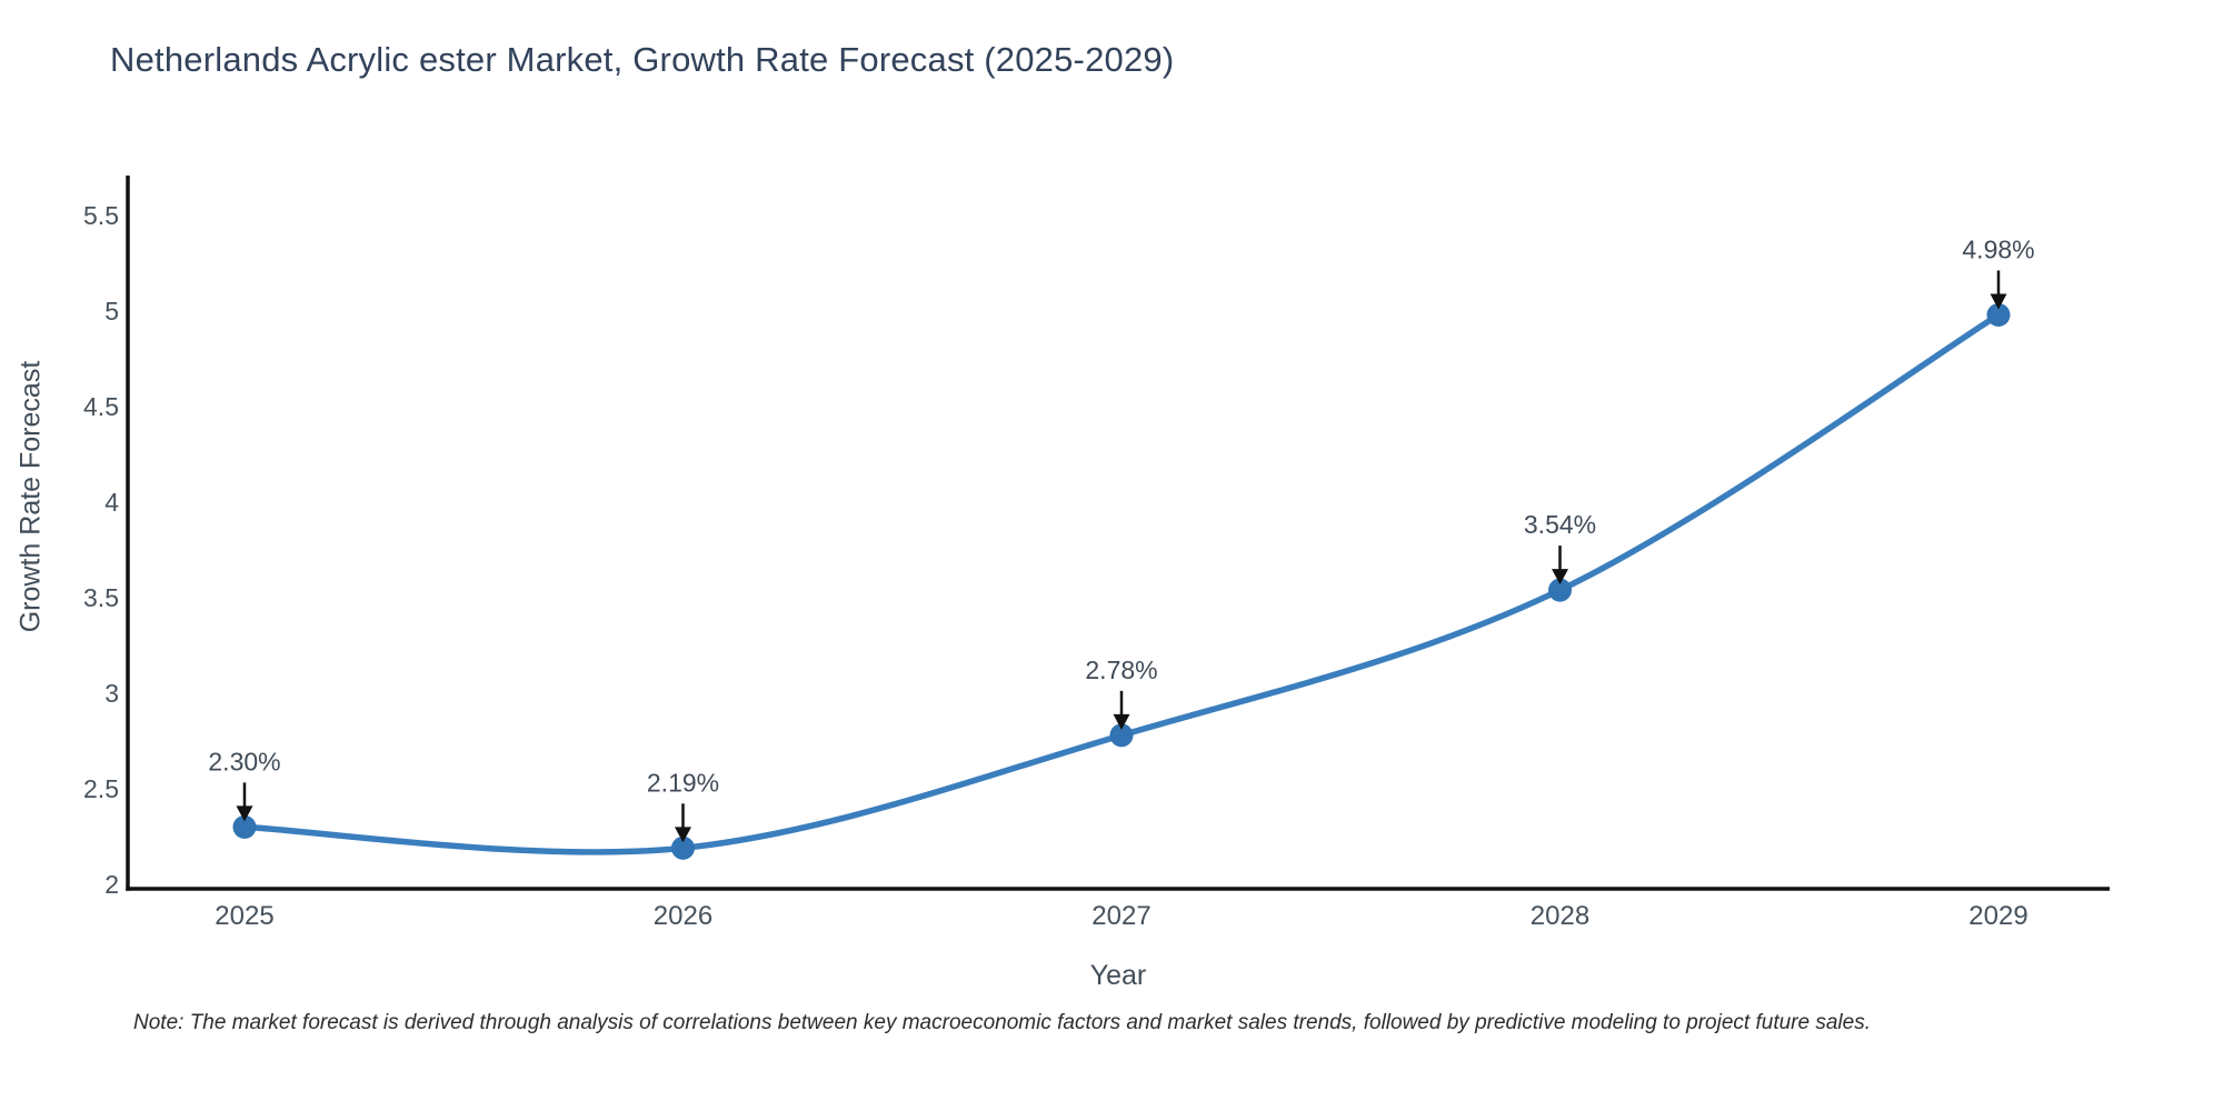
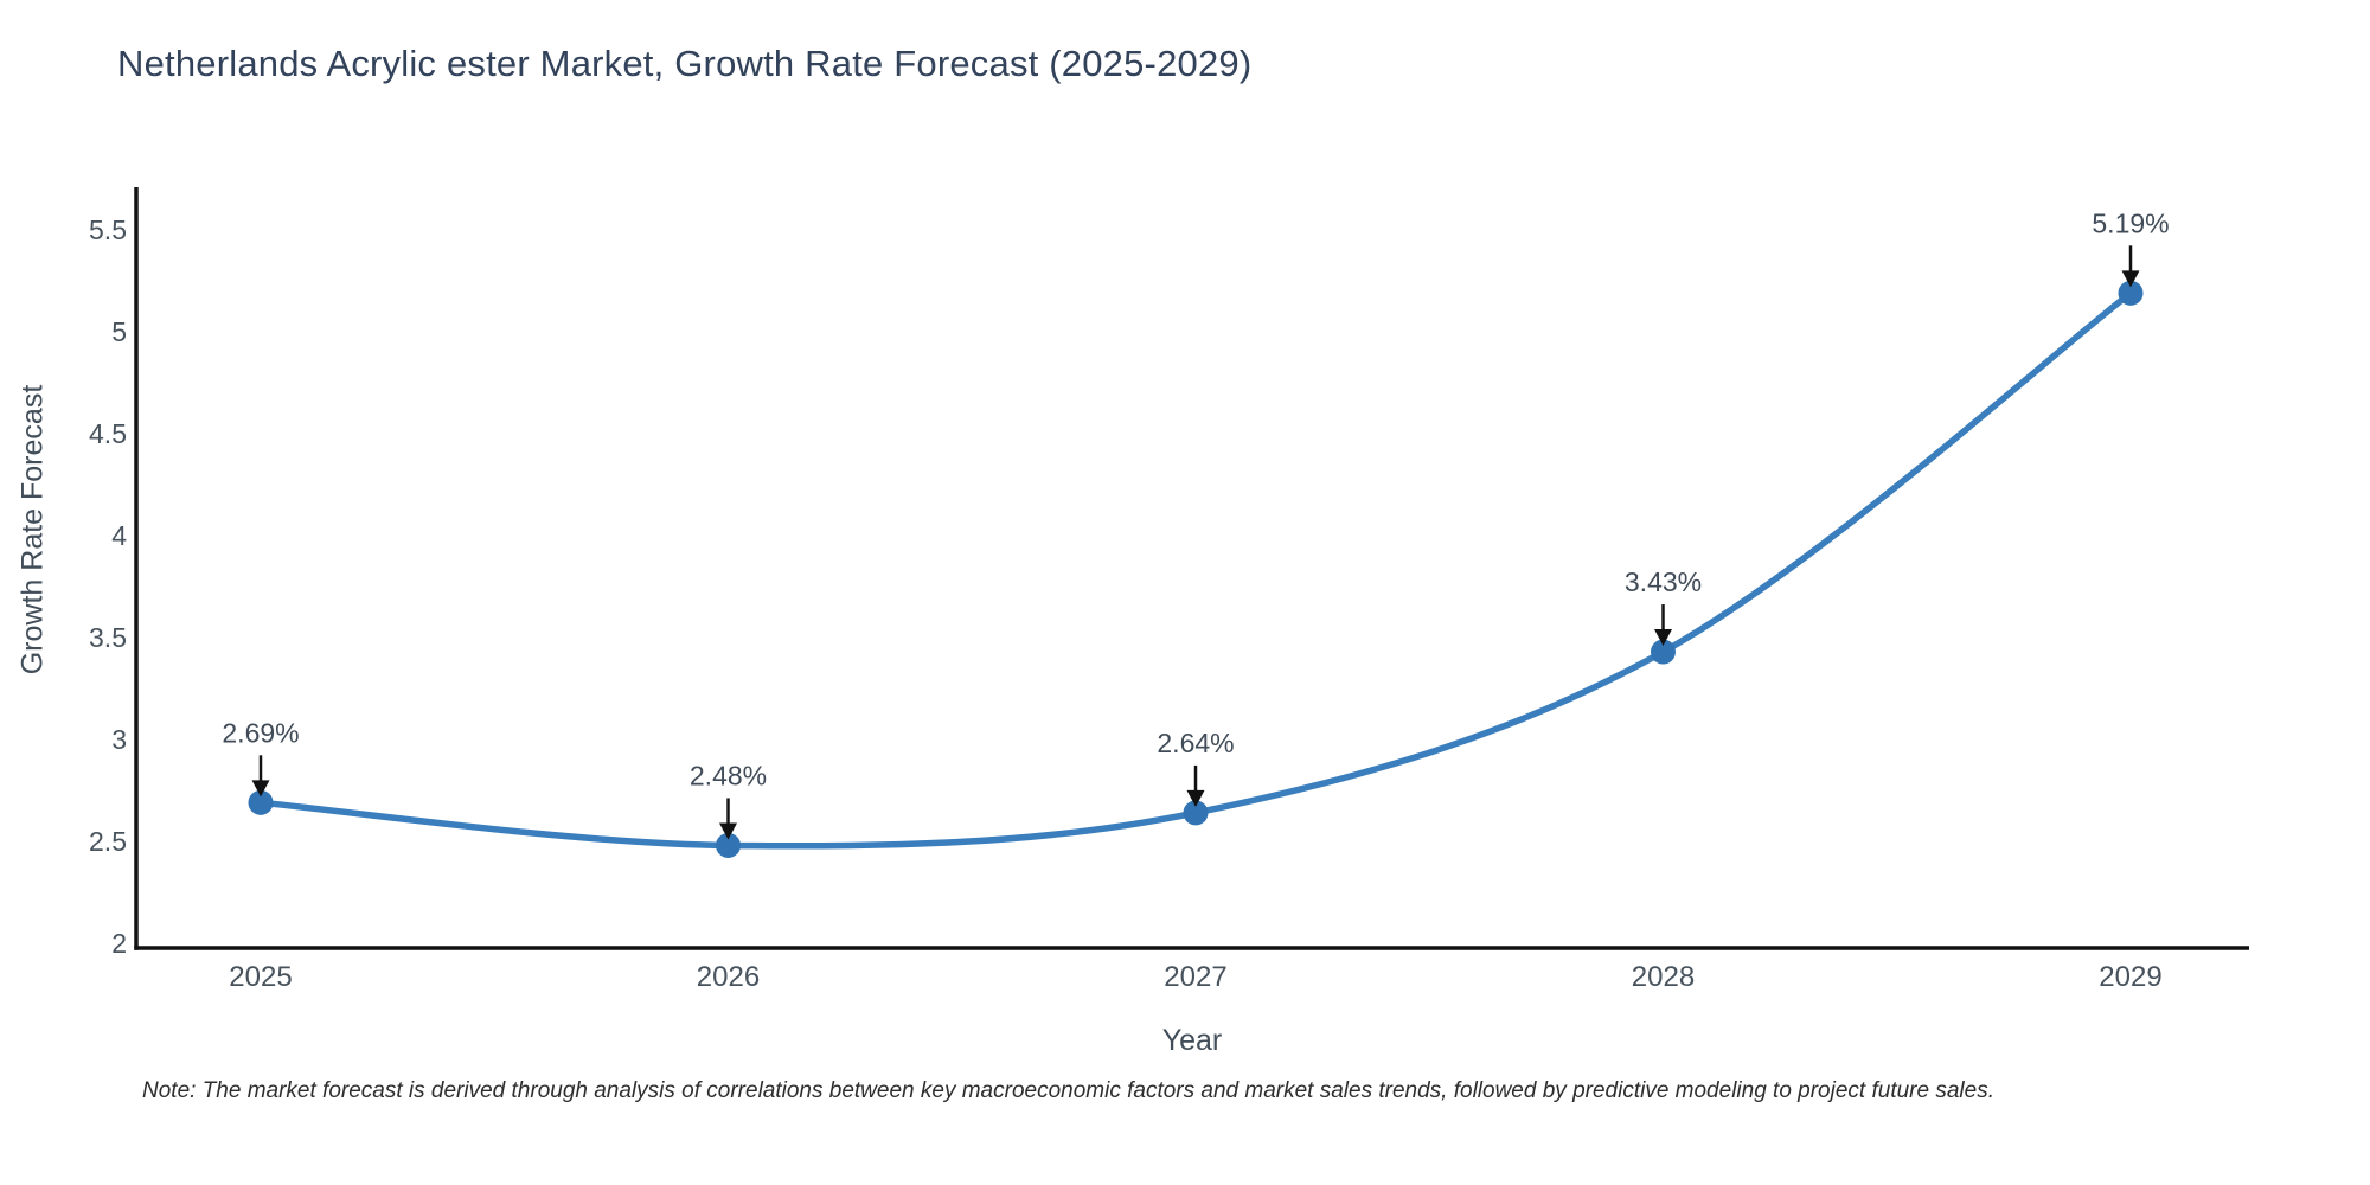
2025: 2.30% -> 2.69%
2026: 2.19% -> 2.48%
2027: 2.78% -> 2.64%
2028: 3.54% -> 3.43%
2029: 4.98% -> 5.19%
